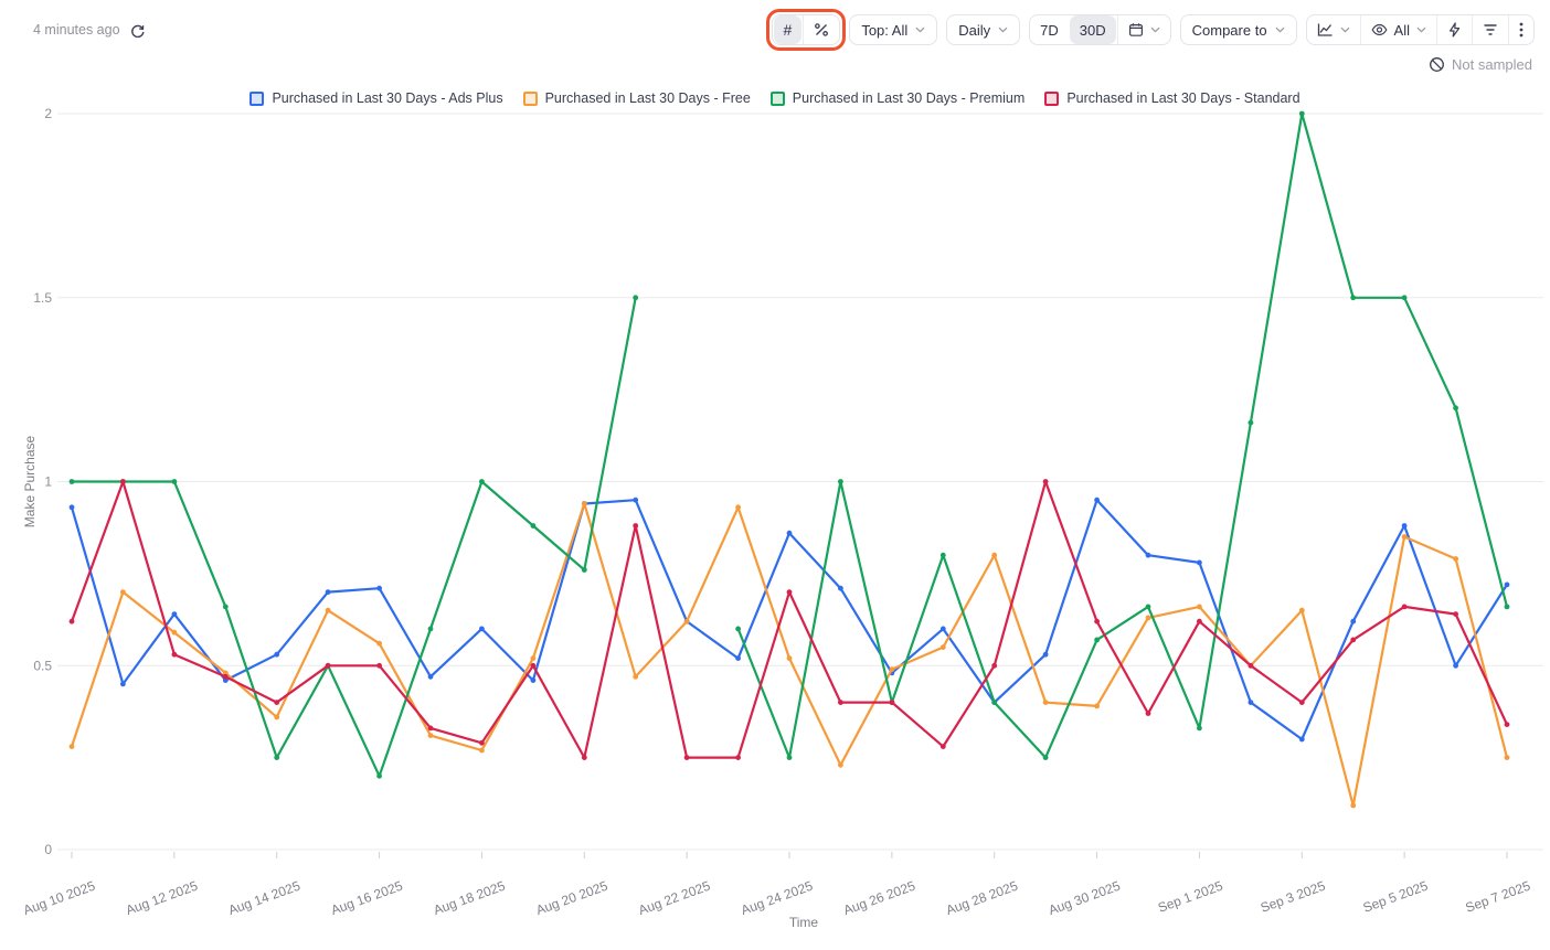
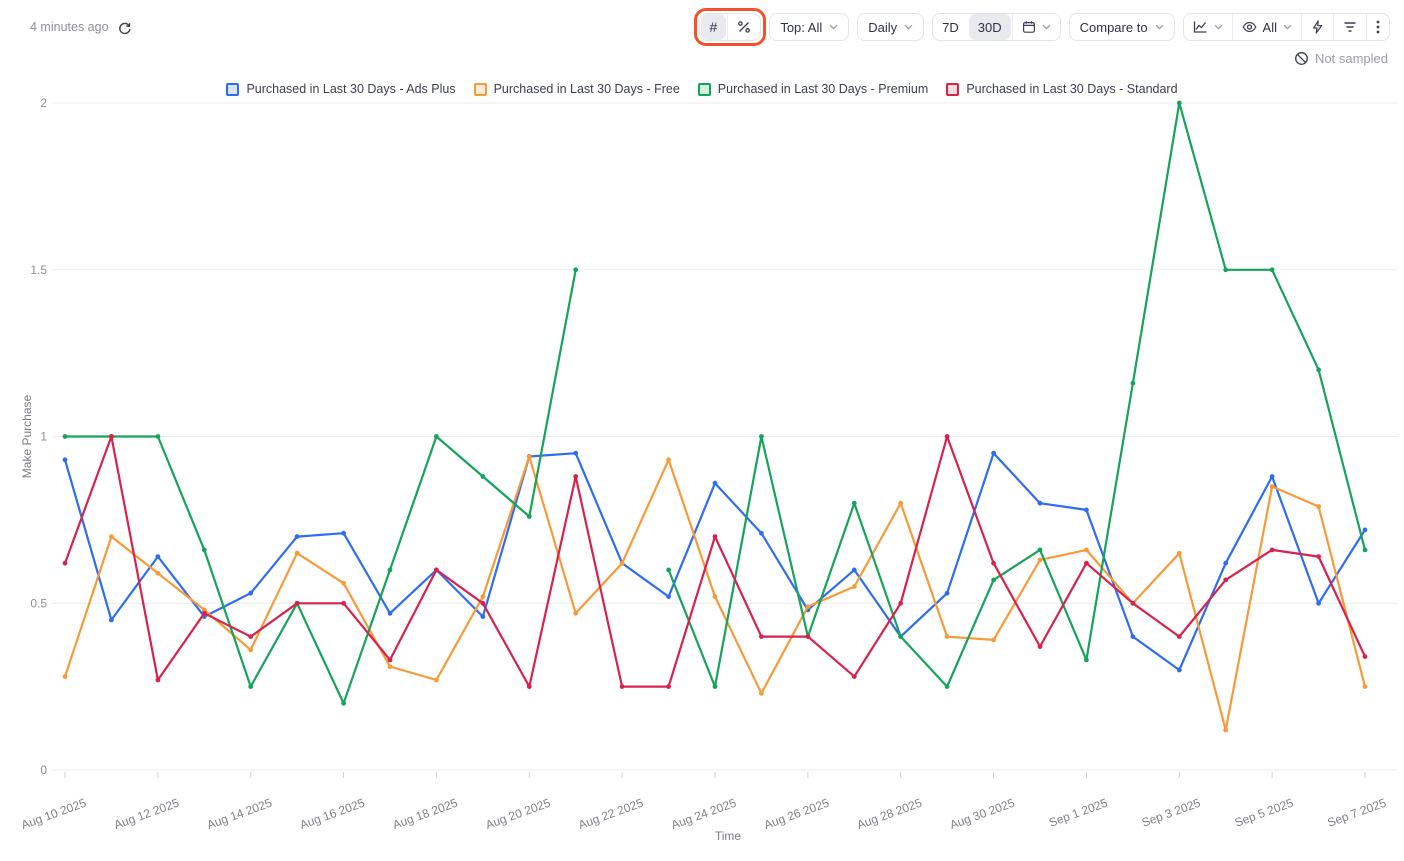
Purchased in Last 30 Days - Standard/Aug 12 2025: 0.53 -> 0.27
Purchased in Last 30 Days - Standard/Aug 18 2025: 0.29 -> 0.60
